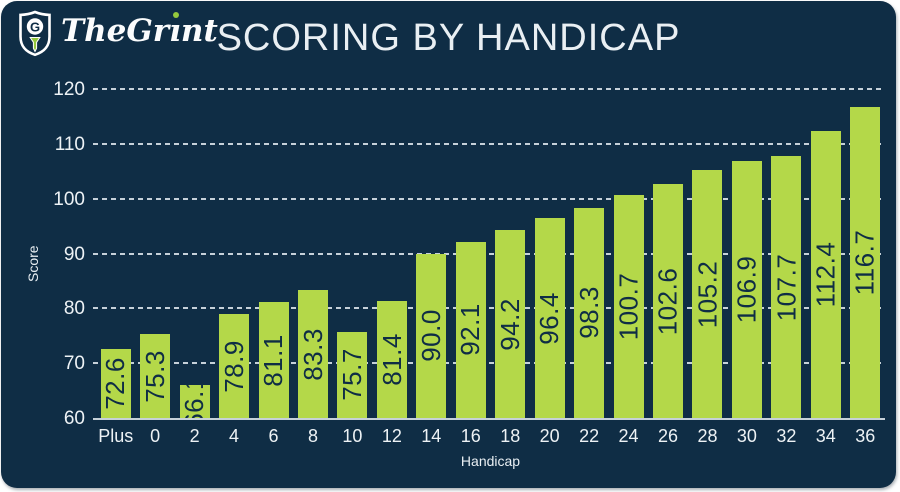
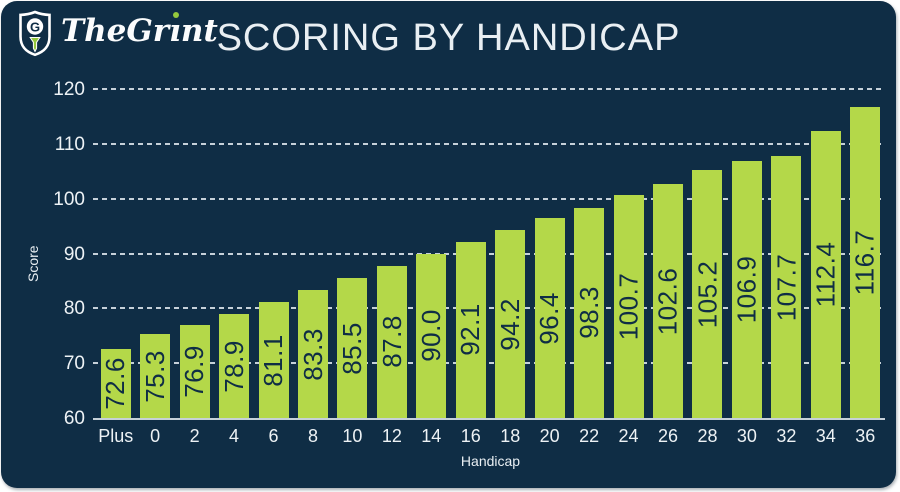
2: 66.1 -> 76.9
10: 75.7 -> 85.5
12: 81.4 -> 87.8
